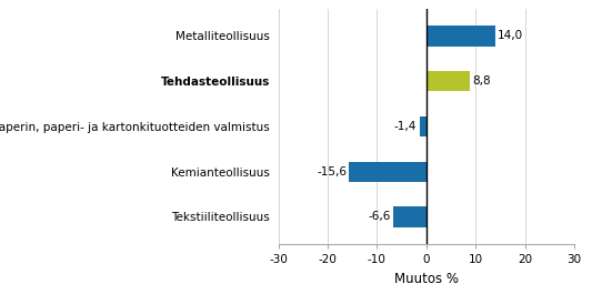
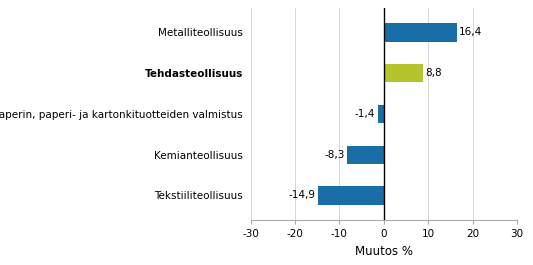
Metalliteollisuus: 14,0 -> 16,4
Kemianteollisuus: -15,6 -> -8,3
Tekstiiliteollisuus: -6,6 -> -14,9
